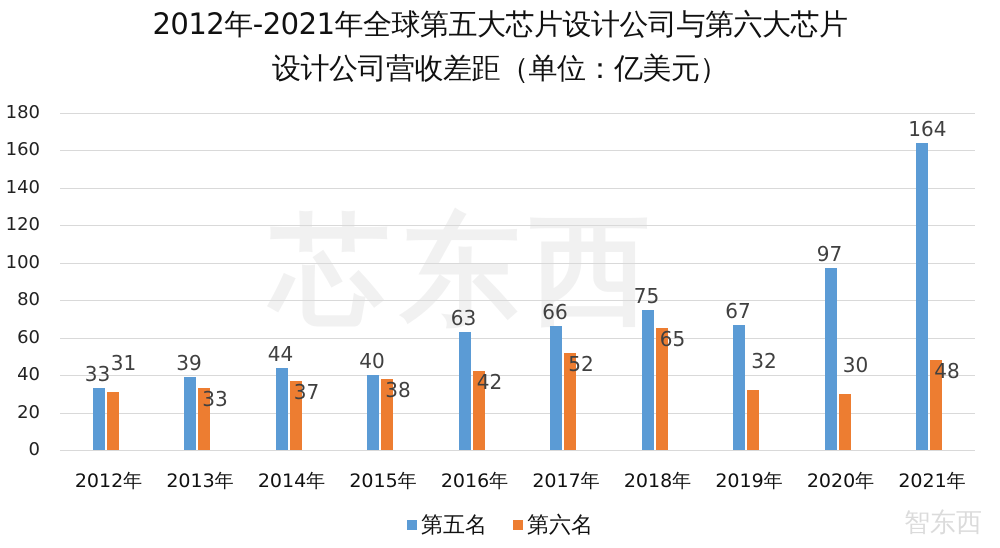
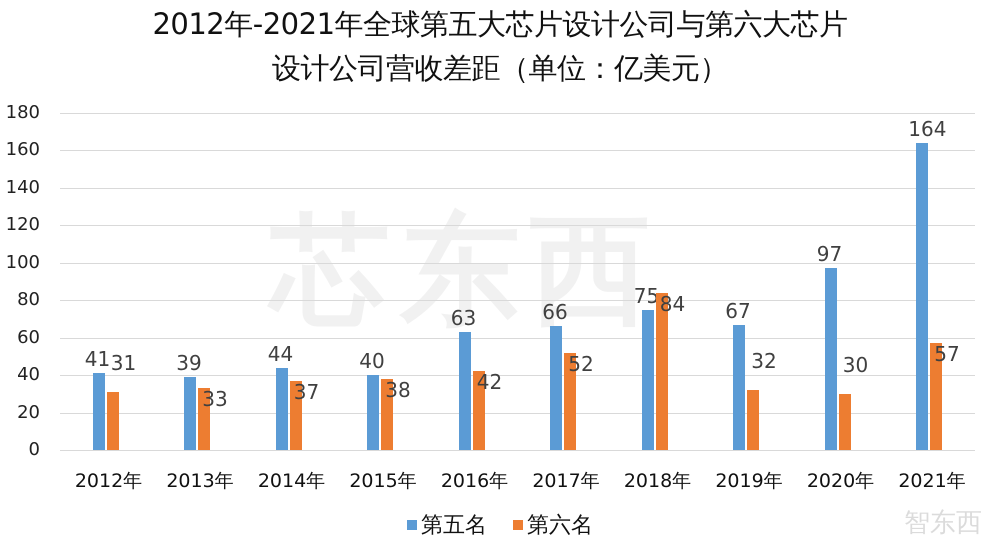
第五名/2012年: 33 -> 41
第六名/2018年: 65 -> 84
第六名/2021年: 48 -> 57
